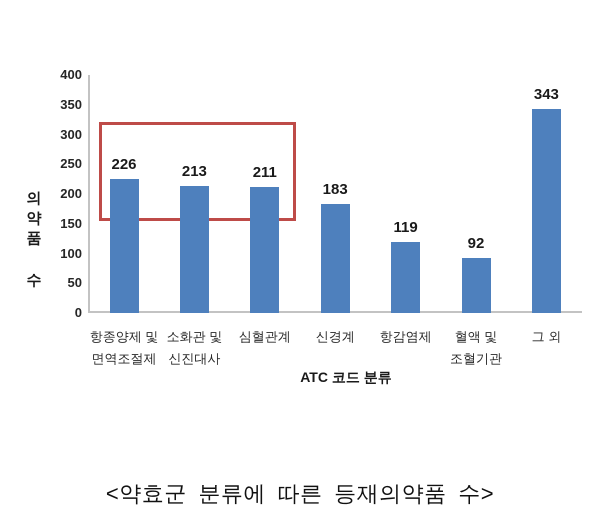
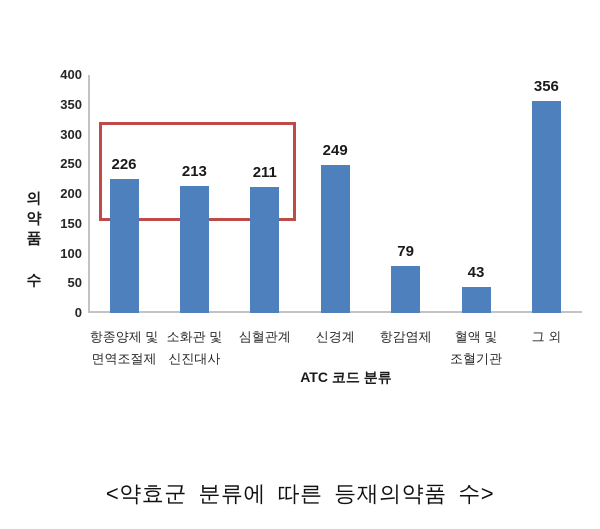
신경계: 183 -> 249
항감염제: 119 -> 79
혈액 및 조혈기관: 92 -> 43
그 외: 343 -> 356
